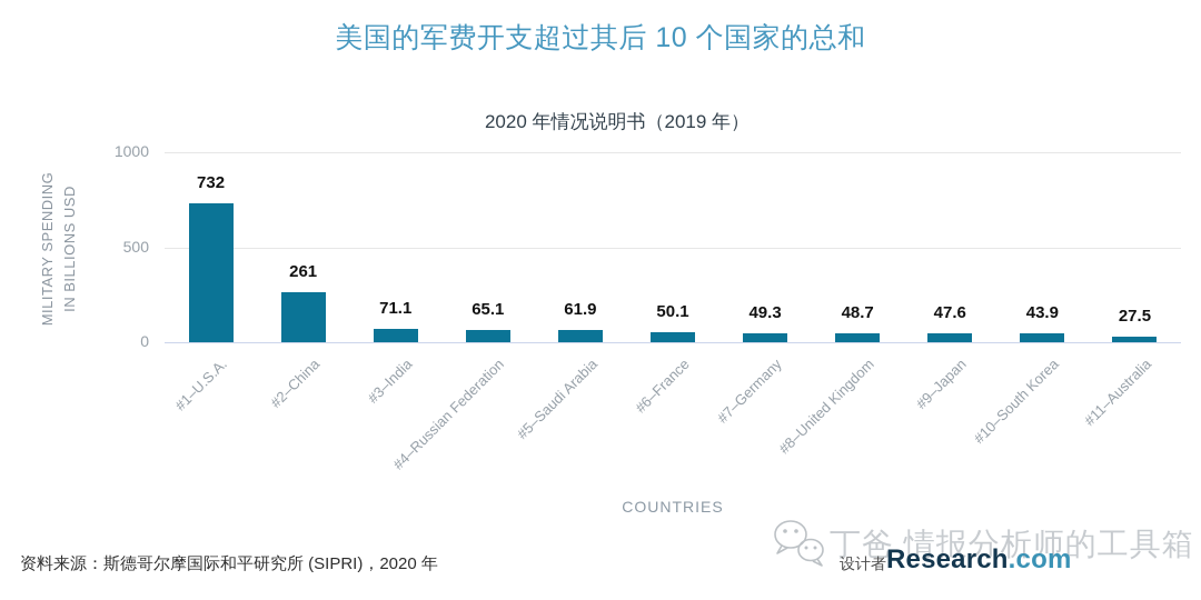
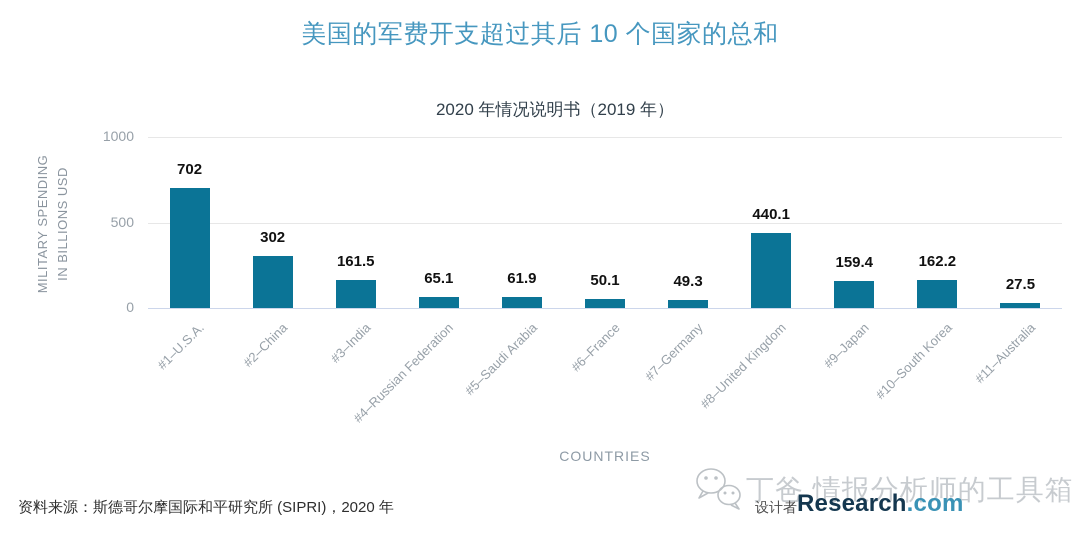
#1–U.S.A.: 732 -> 702
#2–China: 261 -> 302
#3–India: 71.1 -> 161.5
#8–United Kingdom: 48.7 -> 440.1
#9–Japan: 47.6 -> 159.4
#10–South Korea: 43.9 -> 162.2
